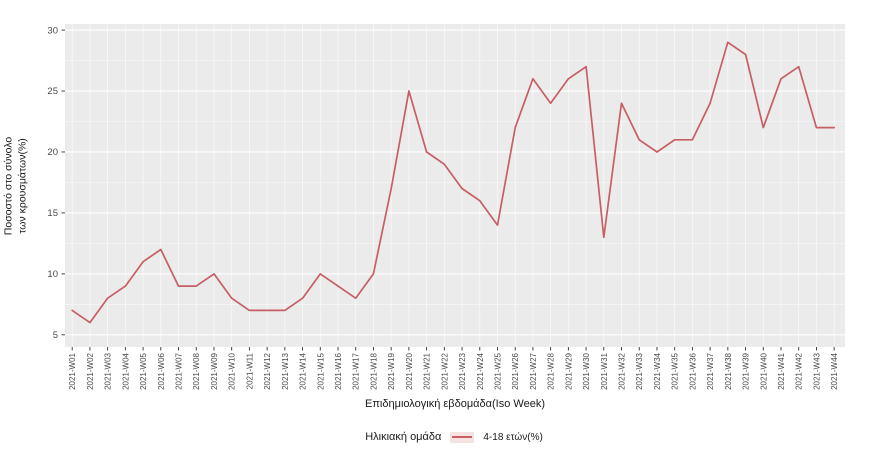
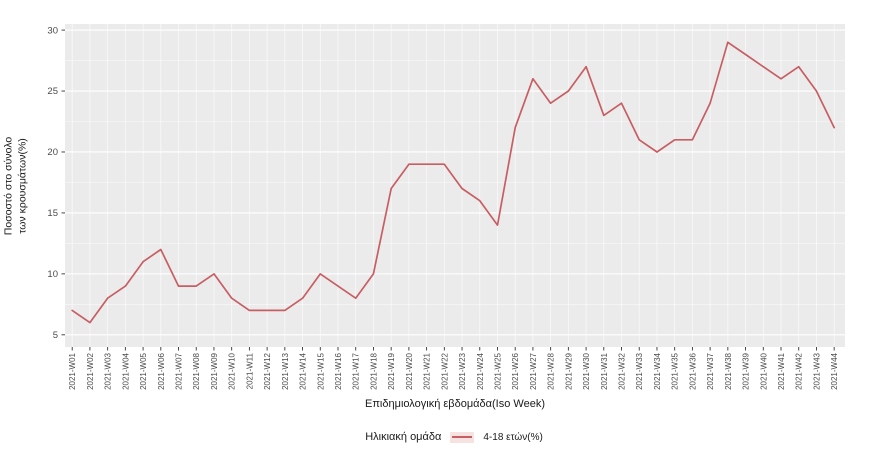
2021-W20: 25 -> 19
2021-W21: 20 -> 19
2021-W29: 26 -> 25
2021-W31: 13 -> 23
2021-W40: 22 -> 27
2021-W43: 22 -> 25
